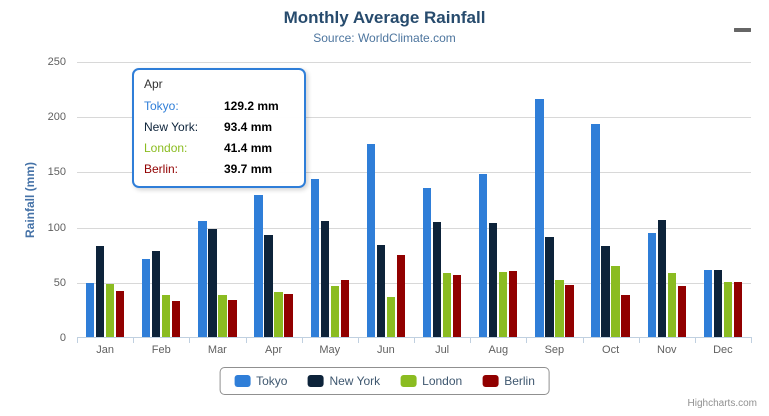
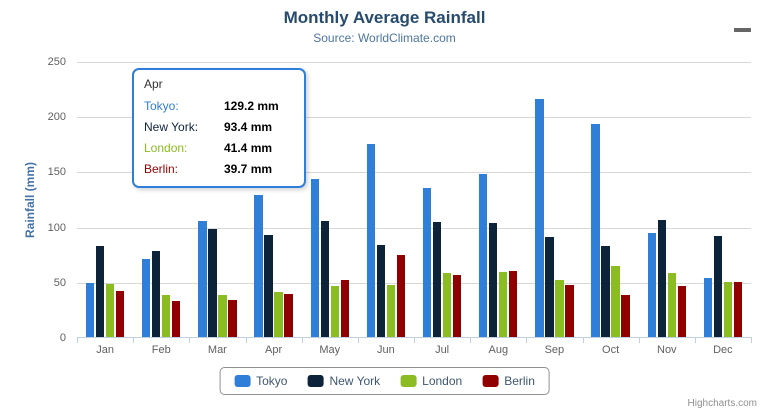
London/Jun: 37 -> 48
Tokyo/Dec: 62 -> 54
New York/Dec: 62 -> 92
